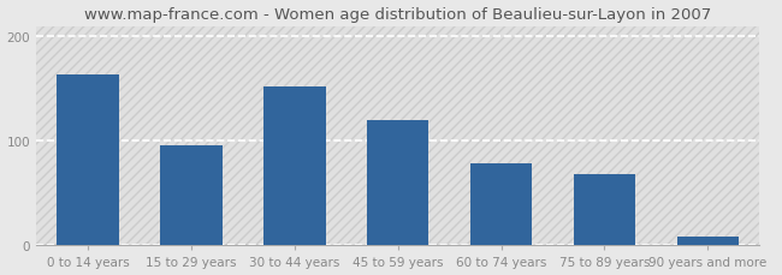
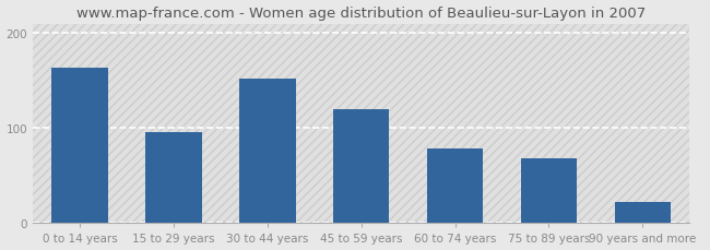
90 years and more: 8 -> 22
